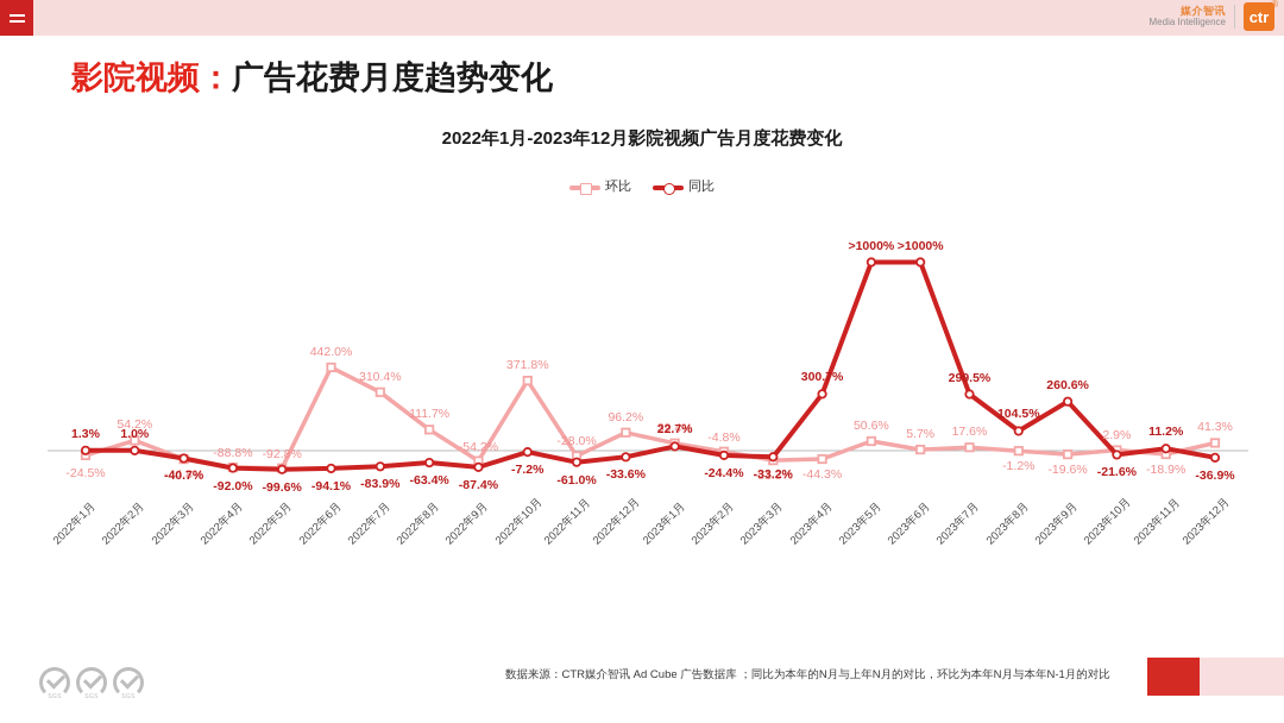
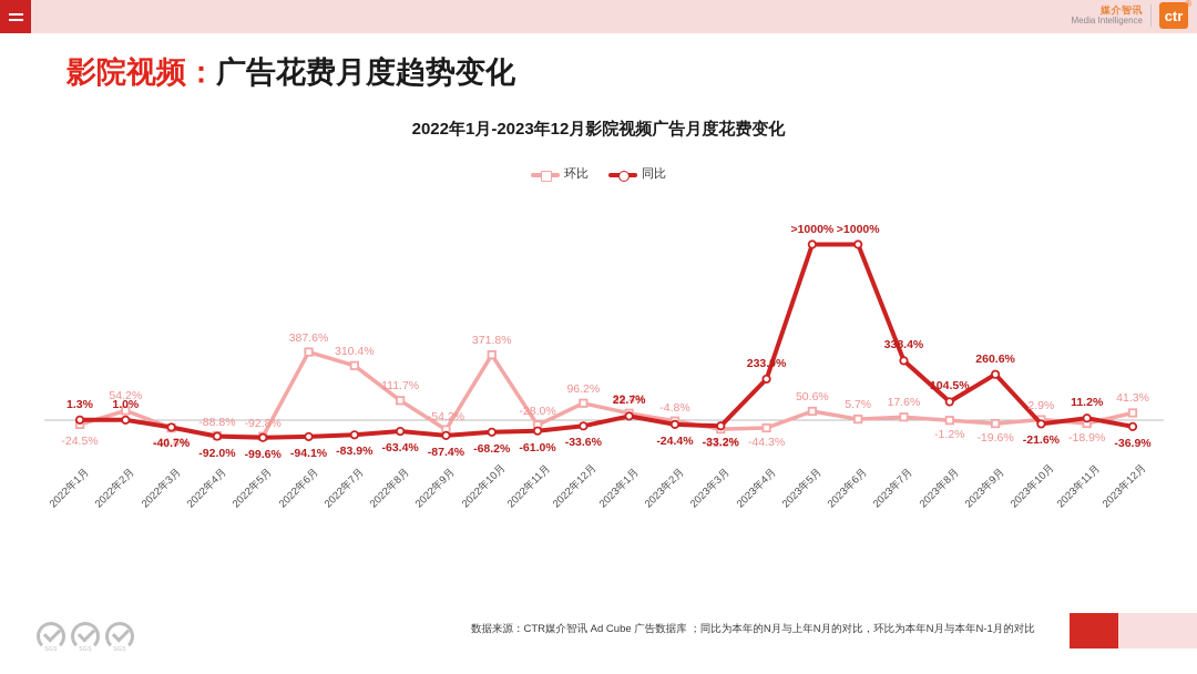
环比/2022年6月: 442.0% -> 387.6%
同比/2022年10月: -7.2% -> -68.2%
同比/2023年4月: 300.7% -> 233.9%
同比/2023年7月: 299.5% -> 338.4%
